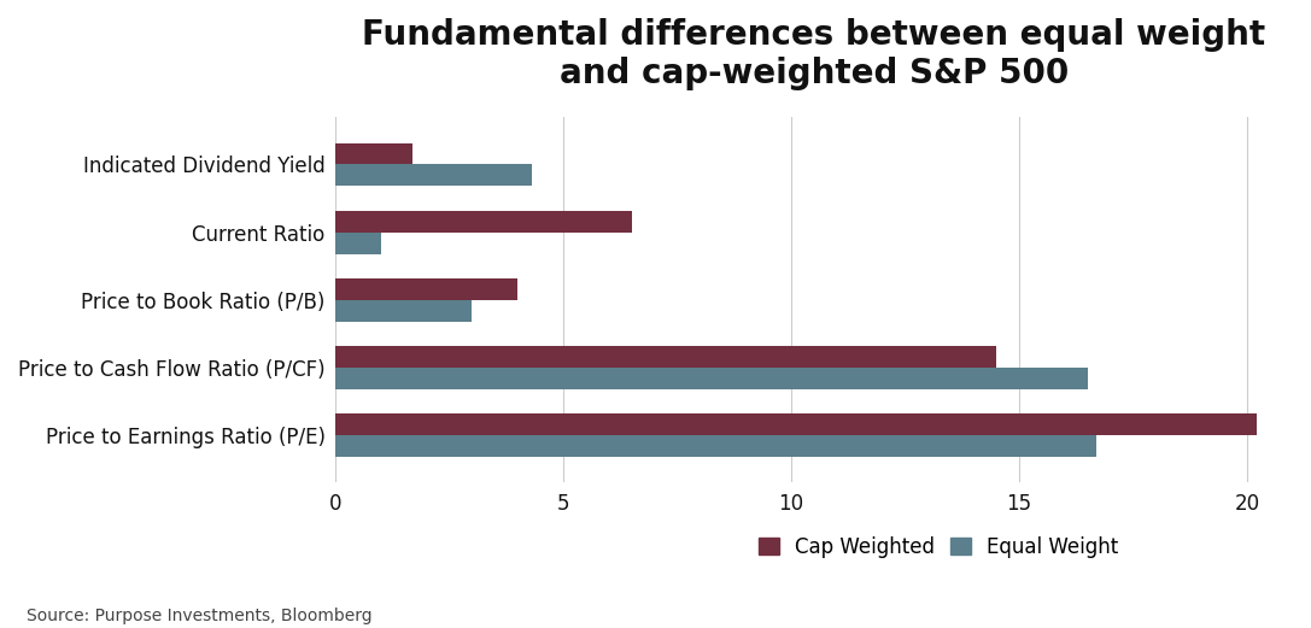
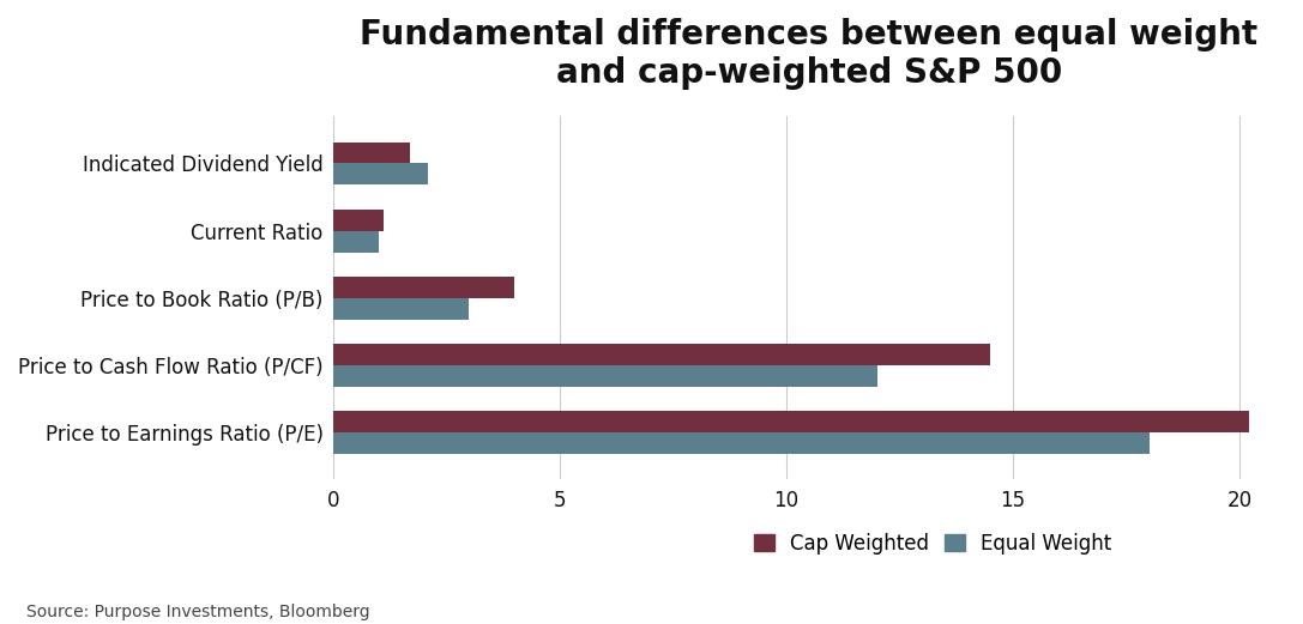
Equal Weight/Indicated Dividend Yield: 4.3 -> 2.1
Cap Weighted/Current Ratio: 6.5 -> 1.1
Equal Weight/Price to Cash Flow Ratio (P/CF): 16.5 -> 12.0
Equal Weight/Price to Earnings Ratio (P/E): 16.7 -> 18.0
